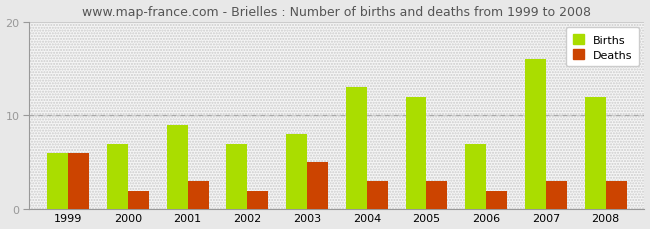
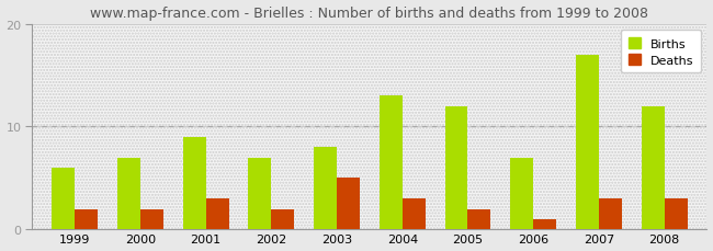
Deaths/1999: 6 -> 2
Deaths/2005: 3 -> 2
Deaths/2006: 2 -> 1
Births/2007: 16 -> 17
